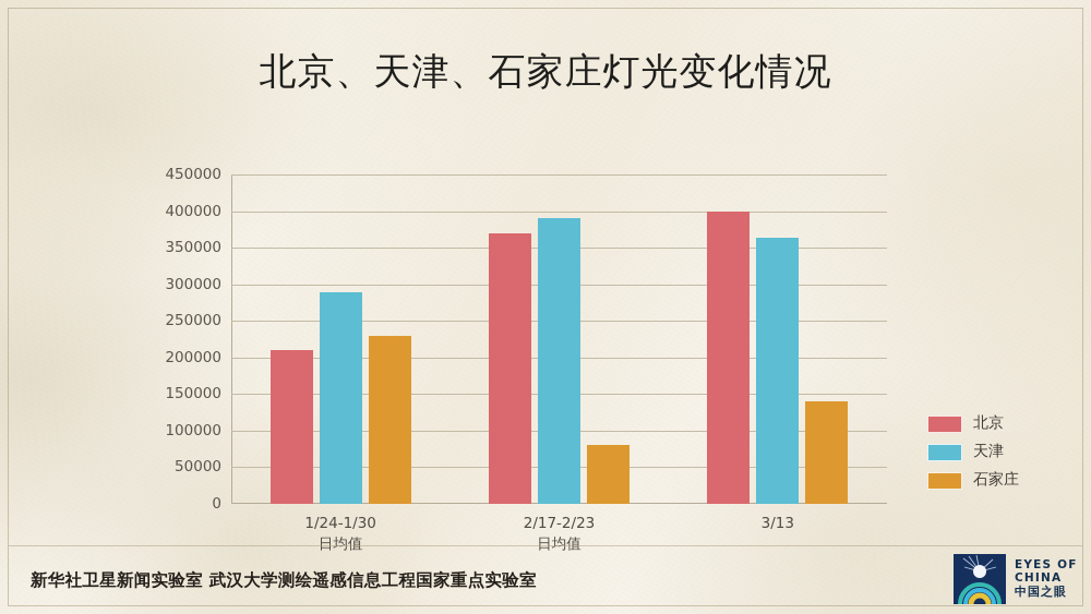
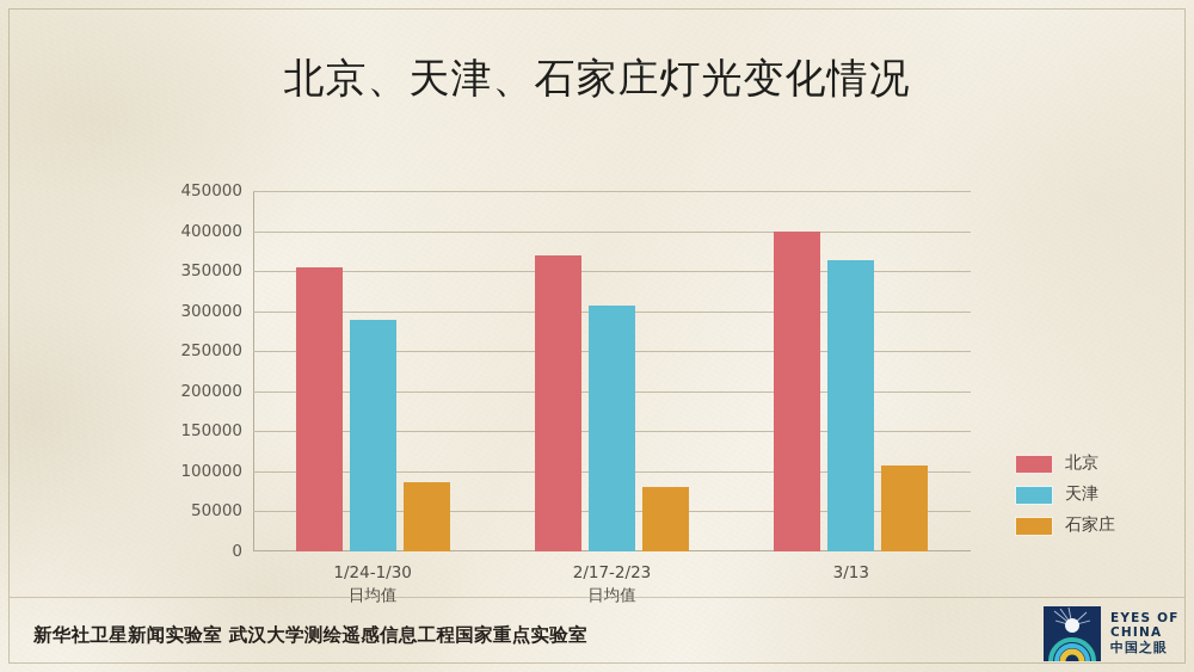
北京/1/24-1/30 日均值: 210000 -> 360000
石家庄/1/24-1/30 日均值: 230000 -> 90000
天津/2/17-2/23 日均值: 390000 -> 310000
石家庄/3/13: 140000 -> 110000
